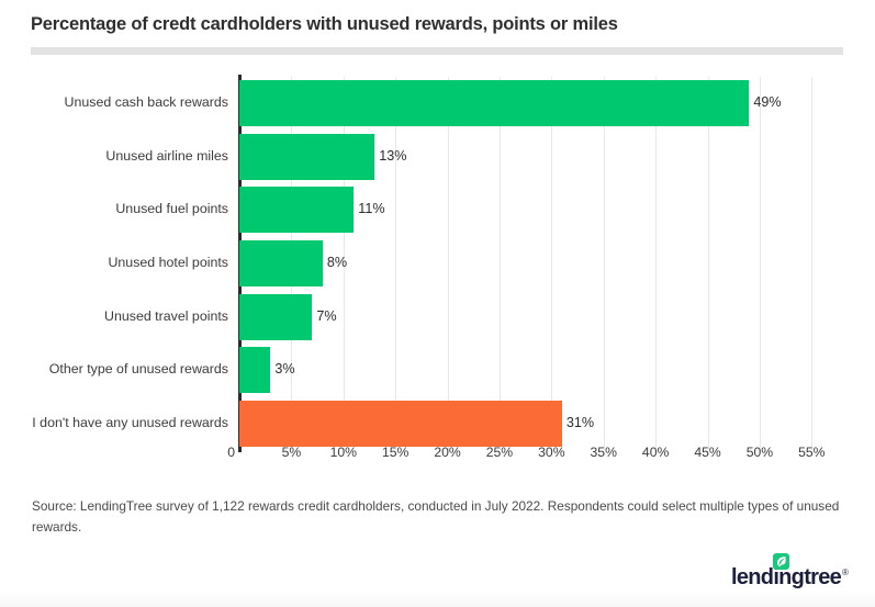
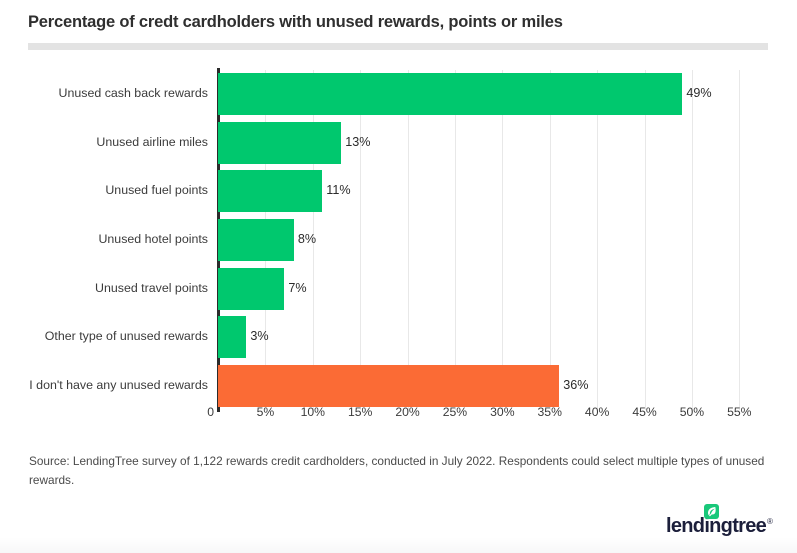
I don't have any unused rewards: 31% -> 36%
